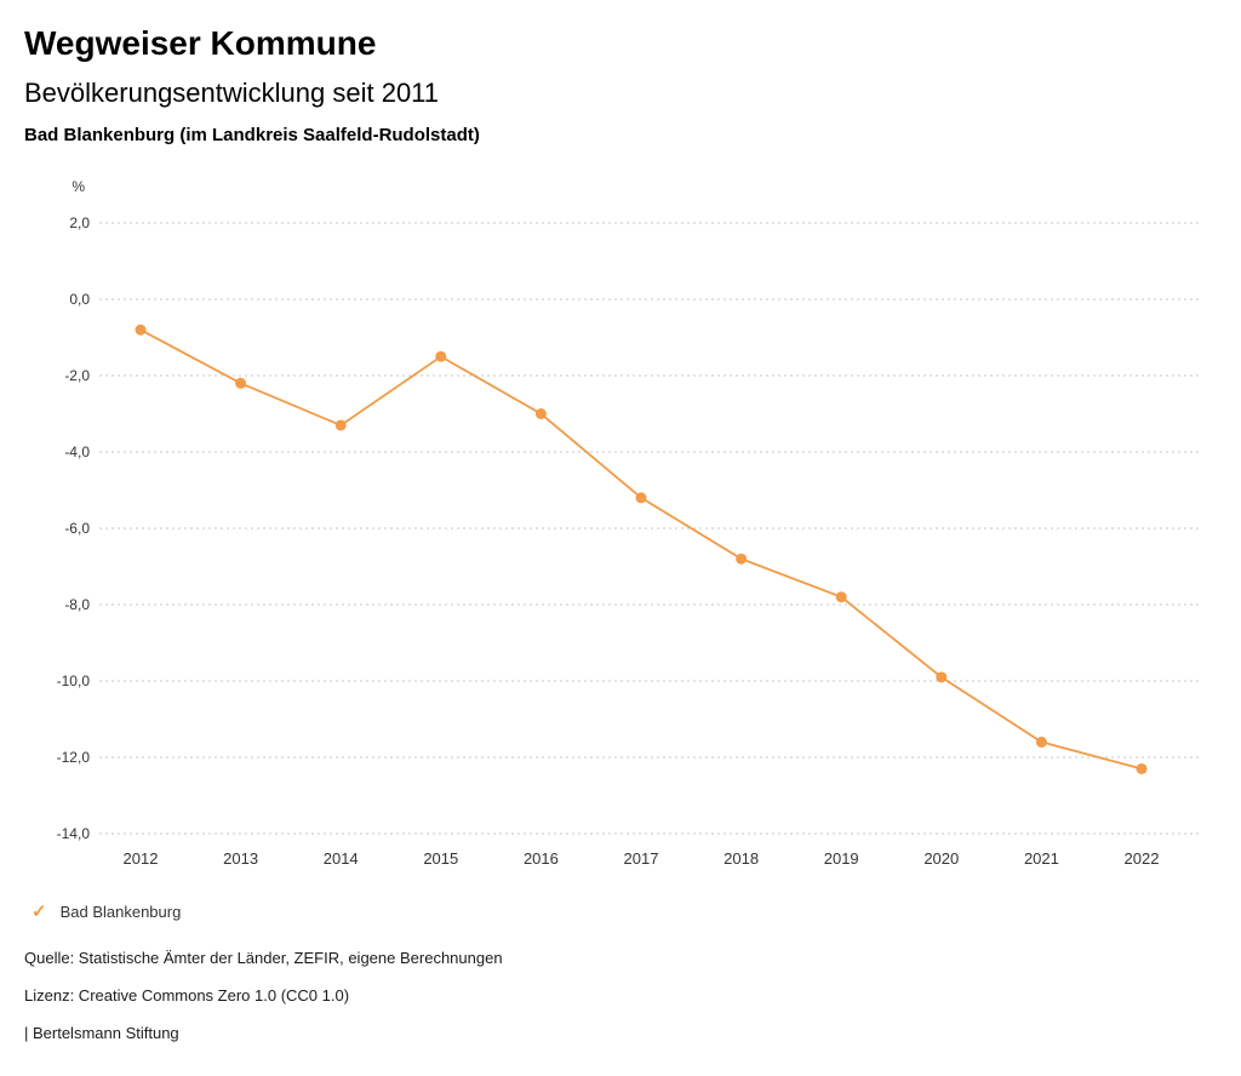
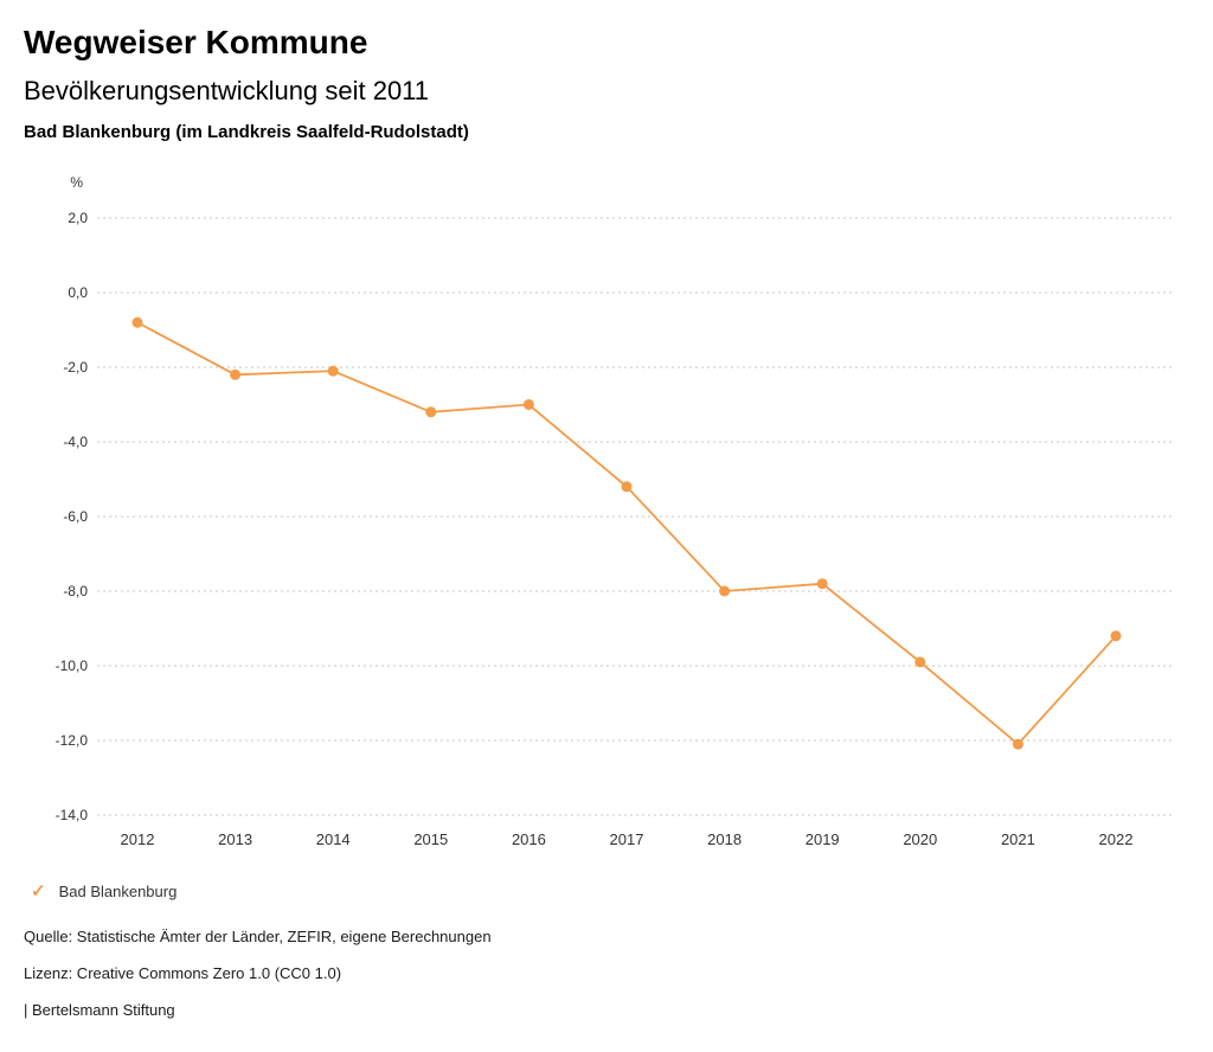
2014: -3,3 -> -2,1
2015: -1,5 -> -3,2
2018: -6,8 -> -8,0
2021: -11,6 -> -12,1
2022: -12,3 -> -9,2
